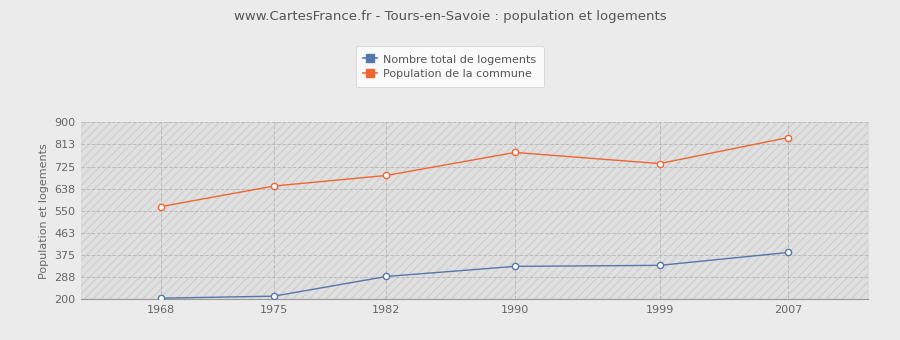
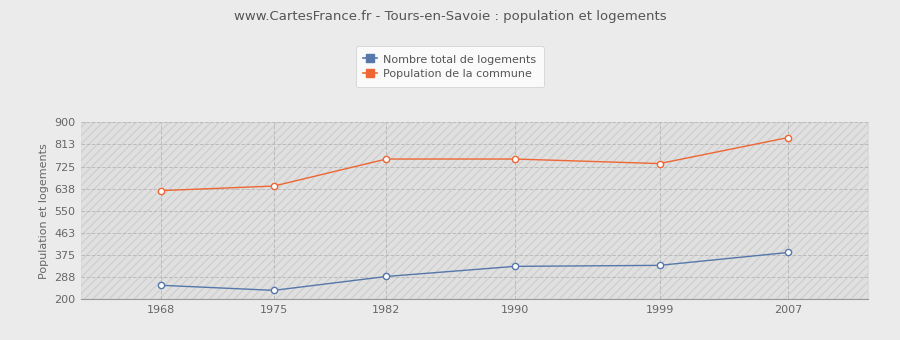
Nombre total de logements/1968: 204 -> 255
Population de la commune/1968: 567 -> 630
Nombre total de logements/1975: 212 -> 235
Population de la commune/1982: 690 -> 755
Population de la commune/1990: 781 -> 755
